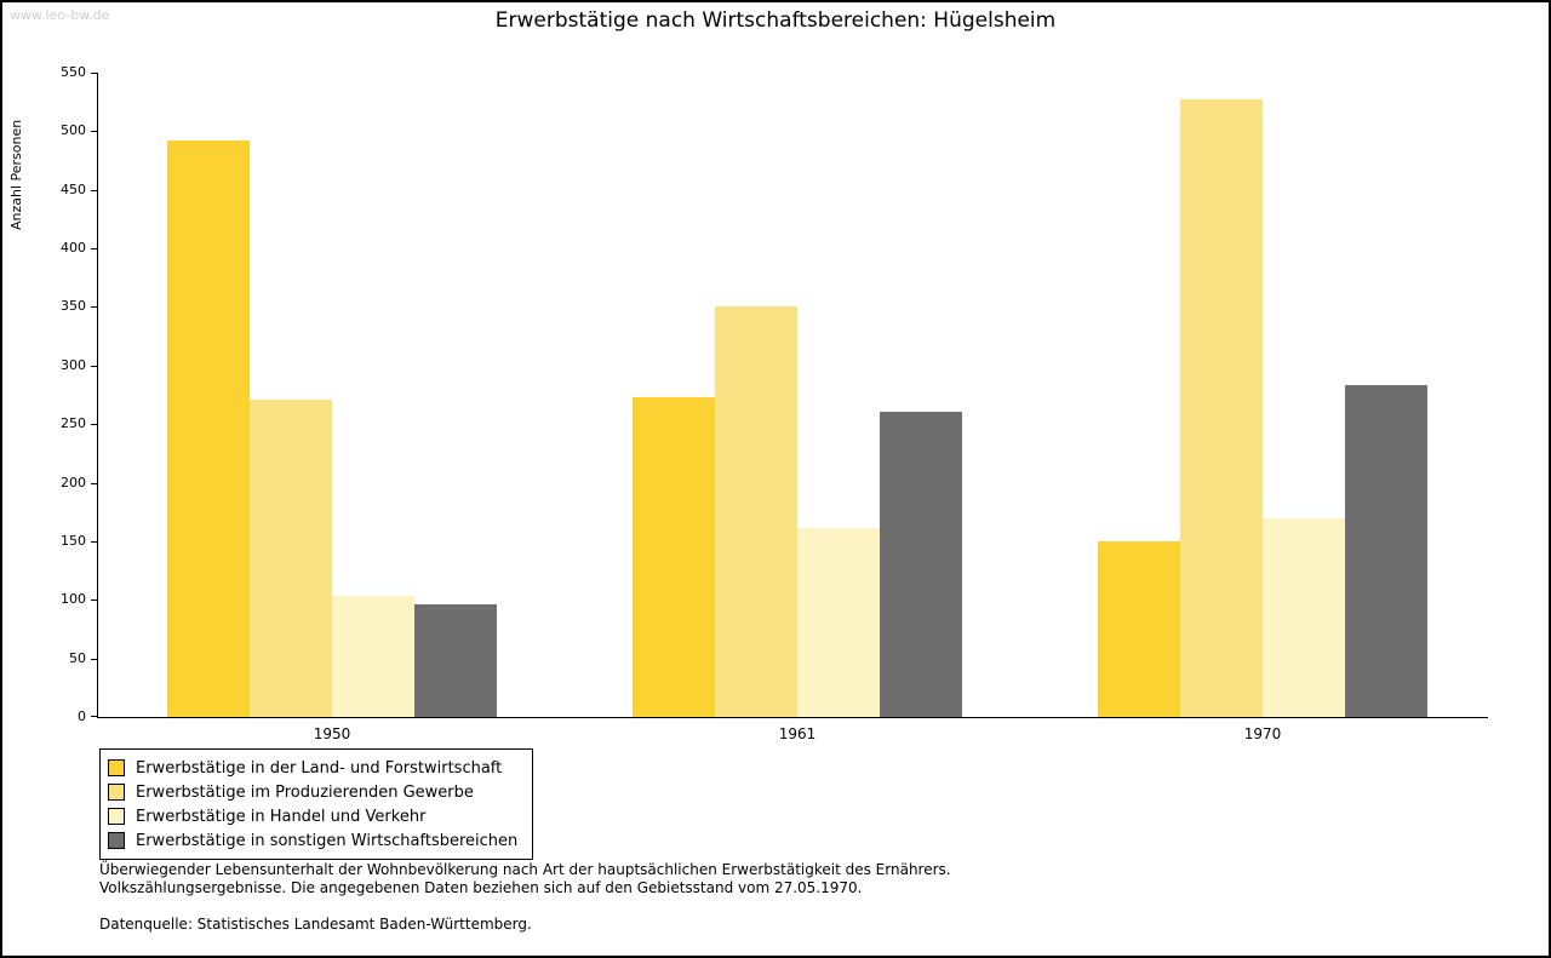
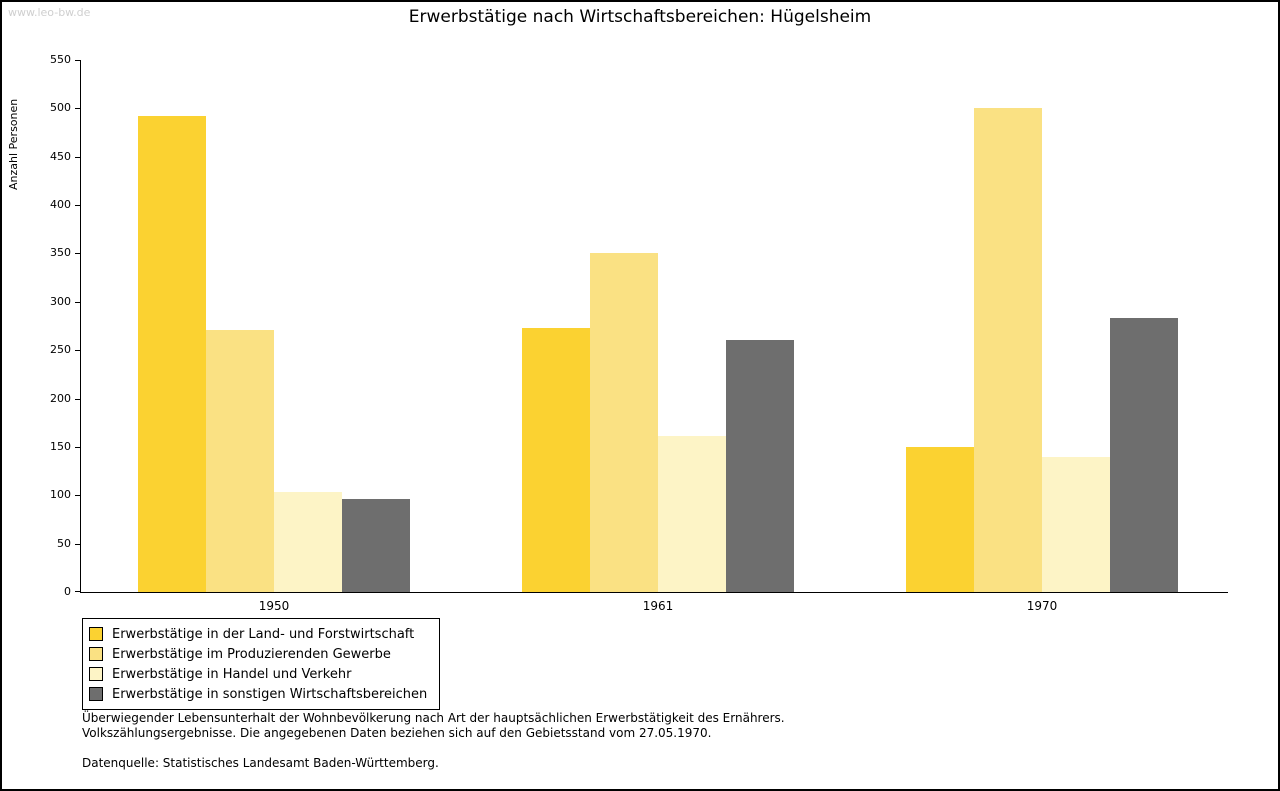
Erwerbstätige im Produzierenden Gewerbe/1970: 530 -> 500
Erwerbstätige in Handel und Verkehr/1970: 170 -> 140
